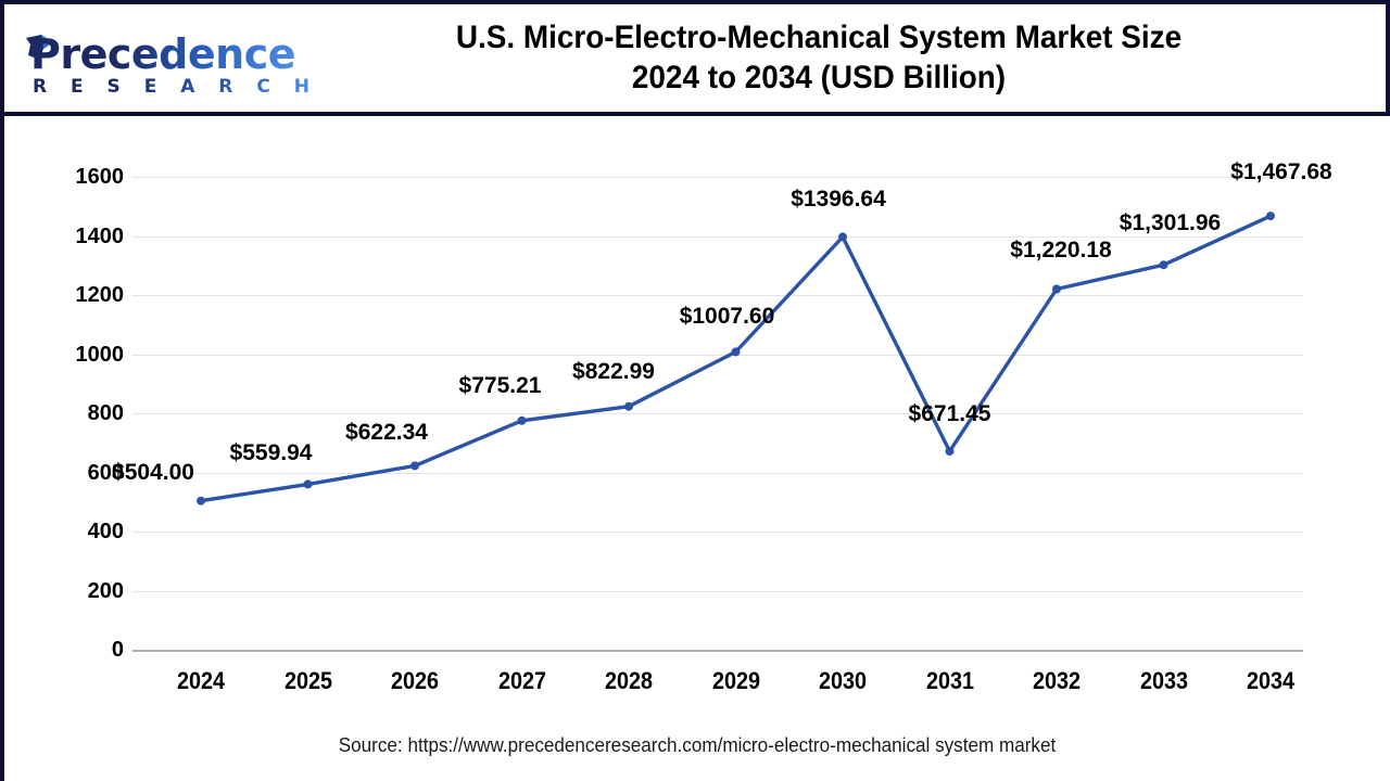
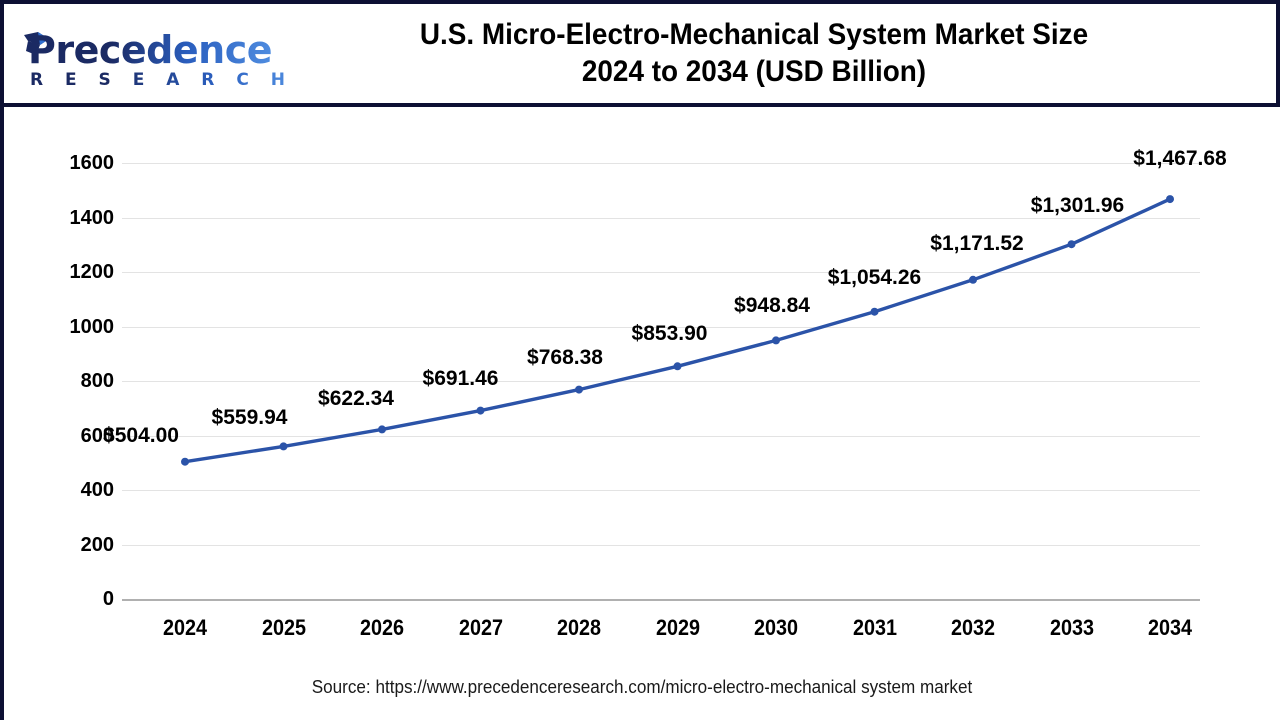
2027: $775.21 -> $691.46
2028: $822.99 -> $768.38
2029: $1007.60 -> $853.90
2030: $1396.64 -> $948.84
2031: $671.45 -> $1,054.26
2032: $1,220.18 -> $1,171.52
